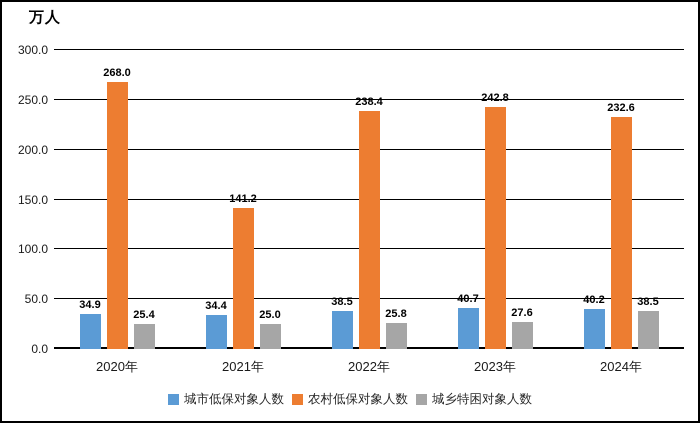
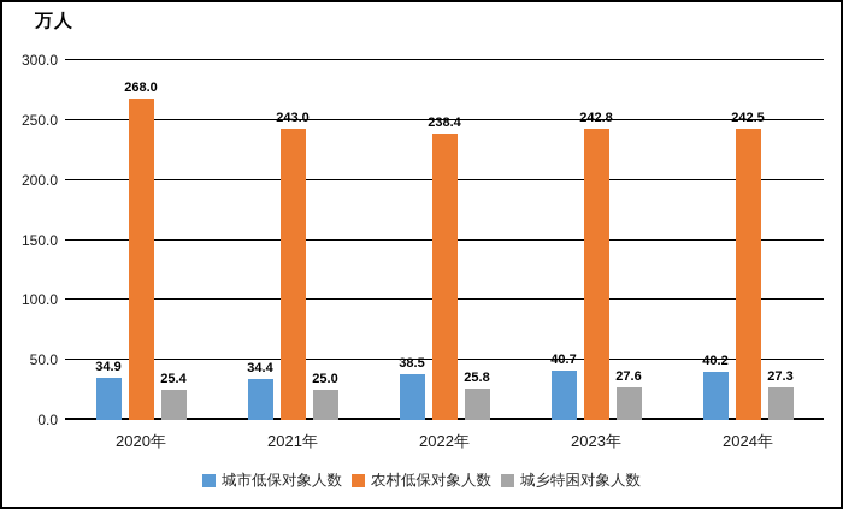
农村低保对象人数/2021年: 141.2 -> 243.0
农村低保对象人数/2024年: 232.6 -> 242.5
城乡特困对象人数/2024年: 38.5 -> 27.3
